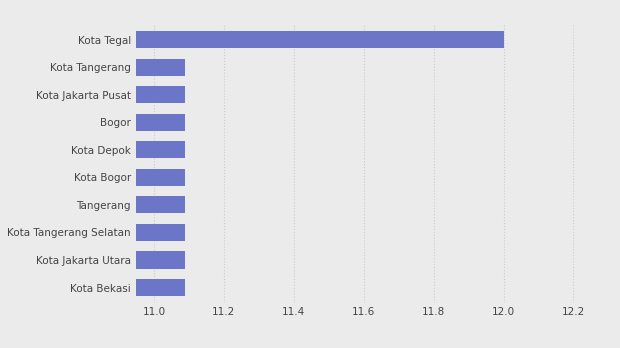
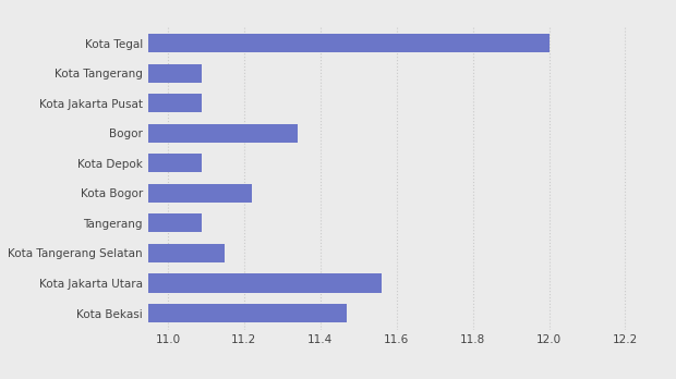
Bogor: 11.09 -> 11.34
Kota Bogor: 11.09 -> 11.22
Kota Tangerang Selatan: 11.09 -> 11.15
Kota Jakarta Utara: 11.09 -> 11.56
Kota Bekasi: 11.09 -> 11.47
